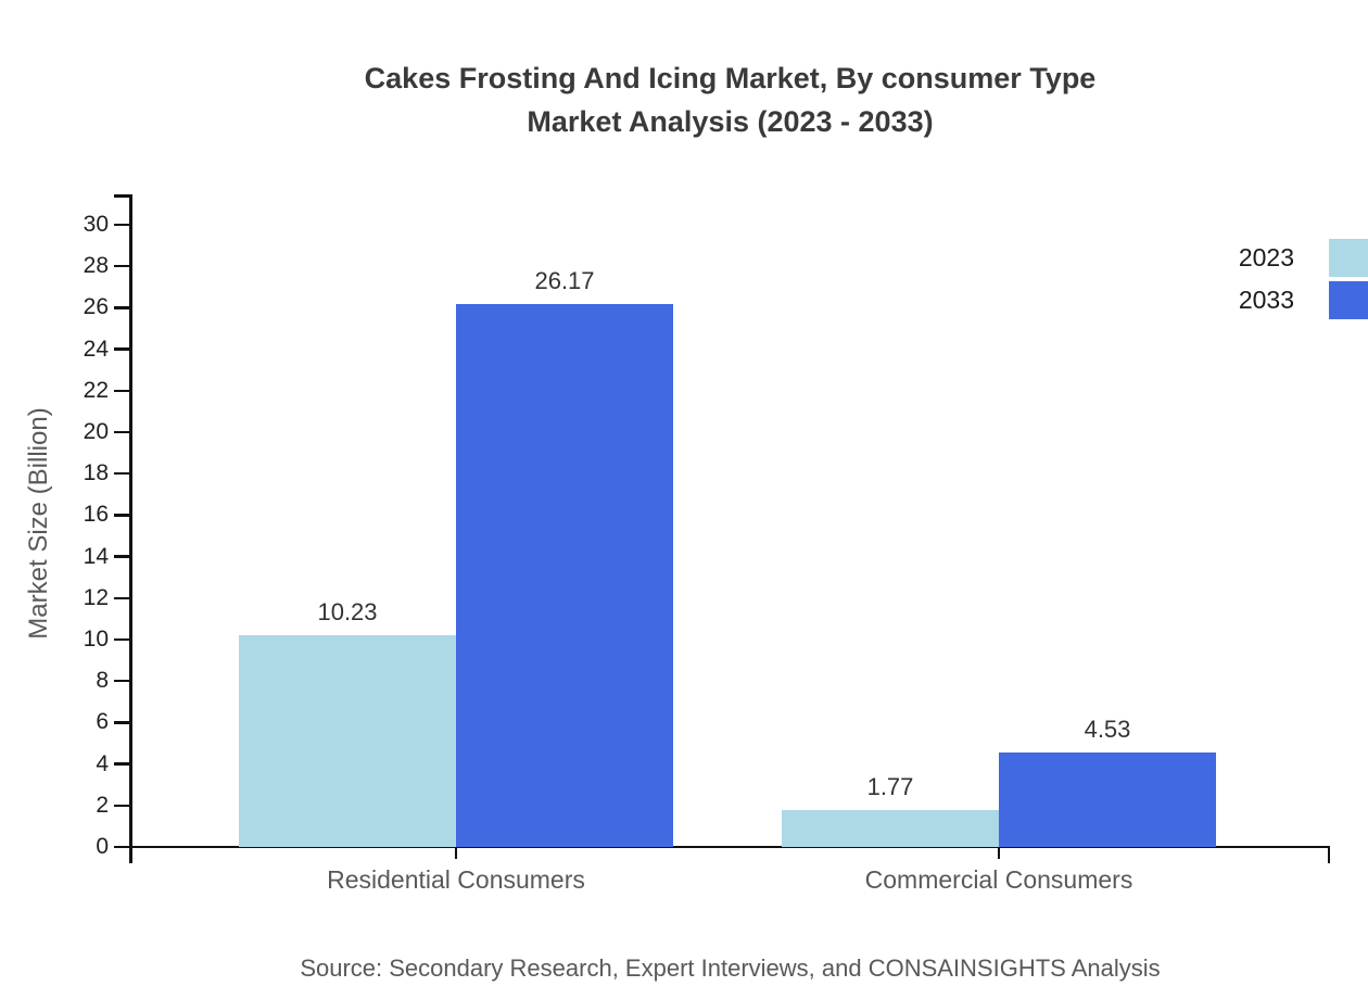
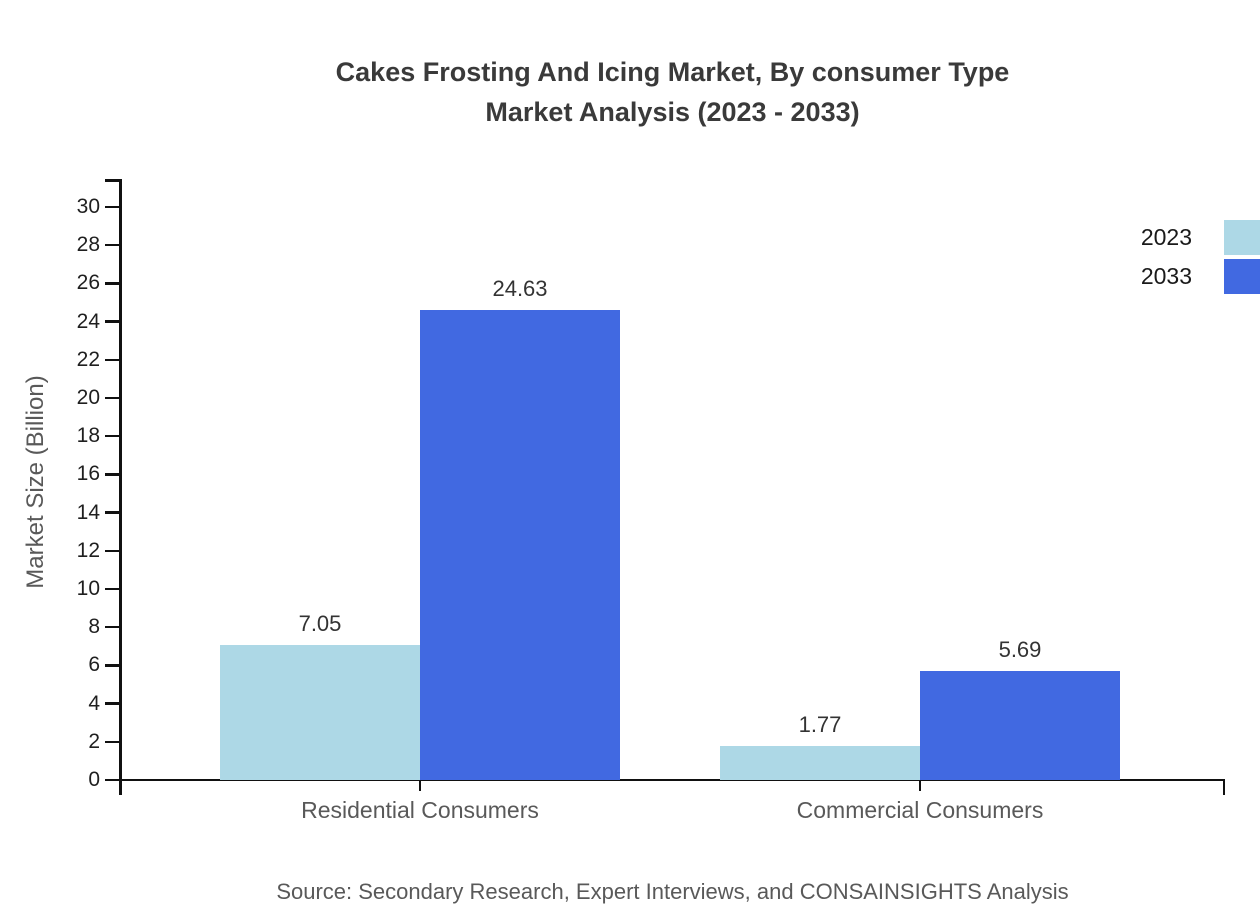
2023/Residential Consumers: 10.23 -> 7.05
2033/Residential Consumers: 26.17 -> 24.63
2033/Commercial Consumers: 4.53 -> 5.69
